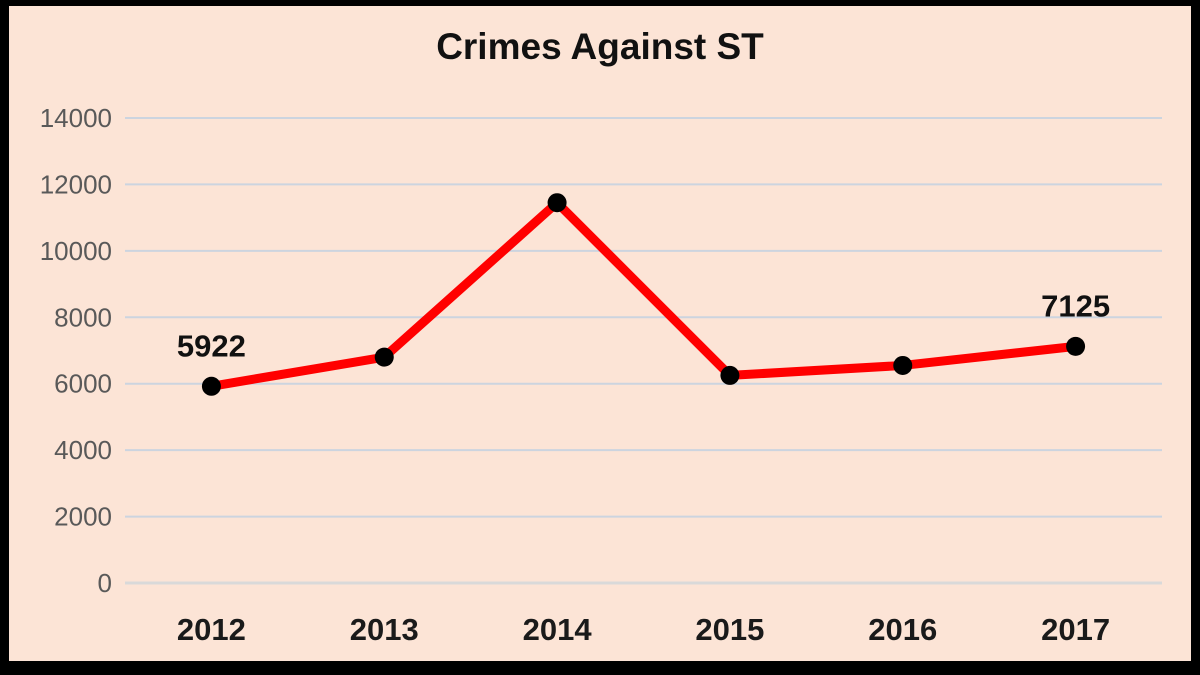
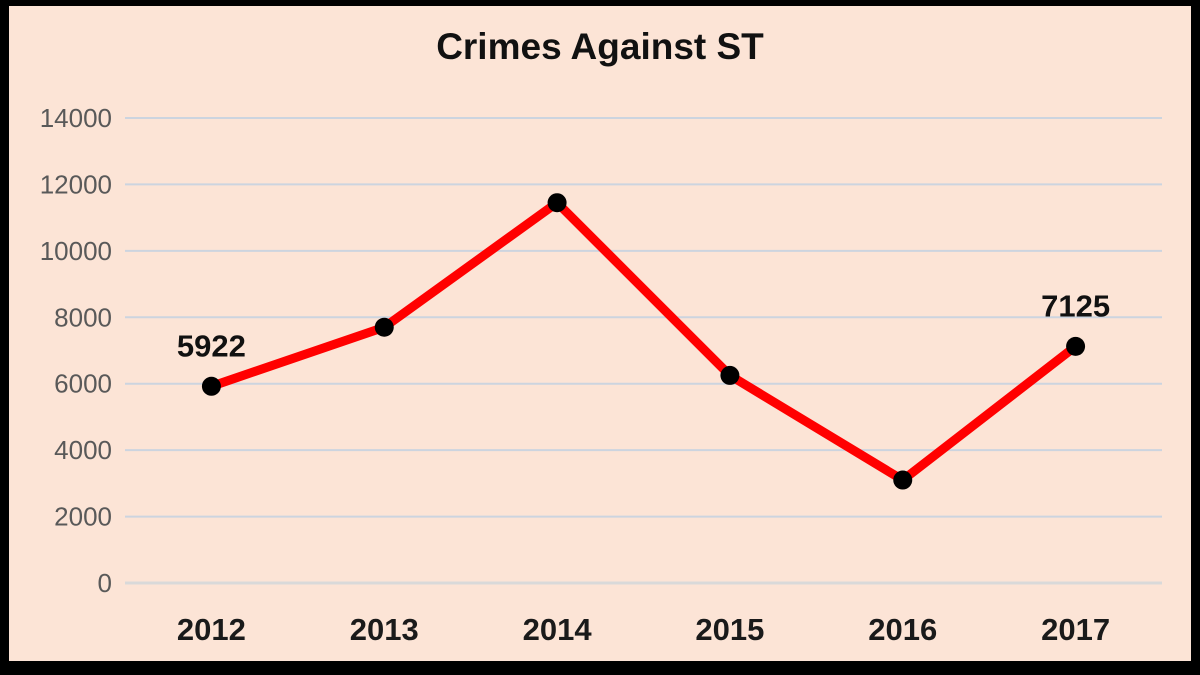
2013: 6800 -> 7700
2016: 6600 -> 3100
